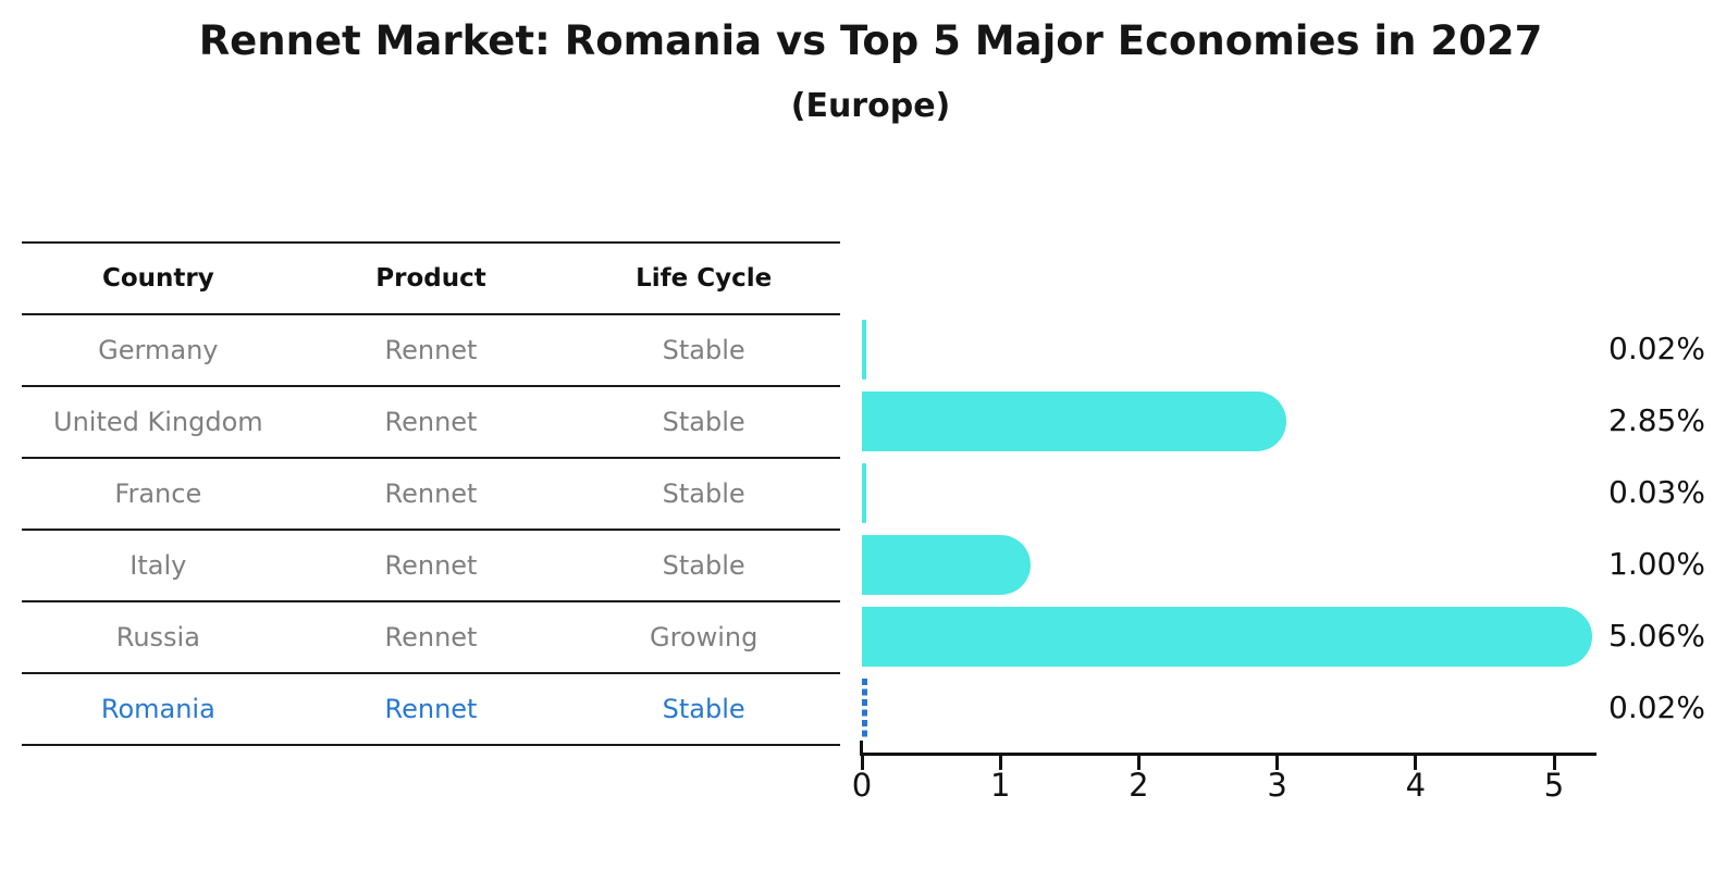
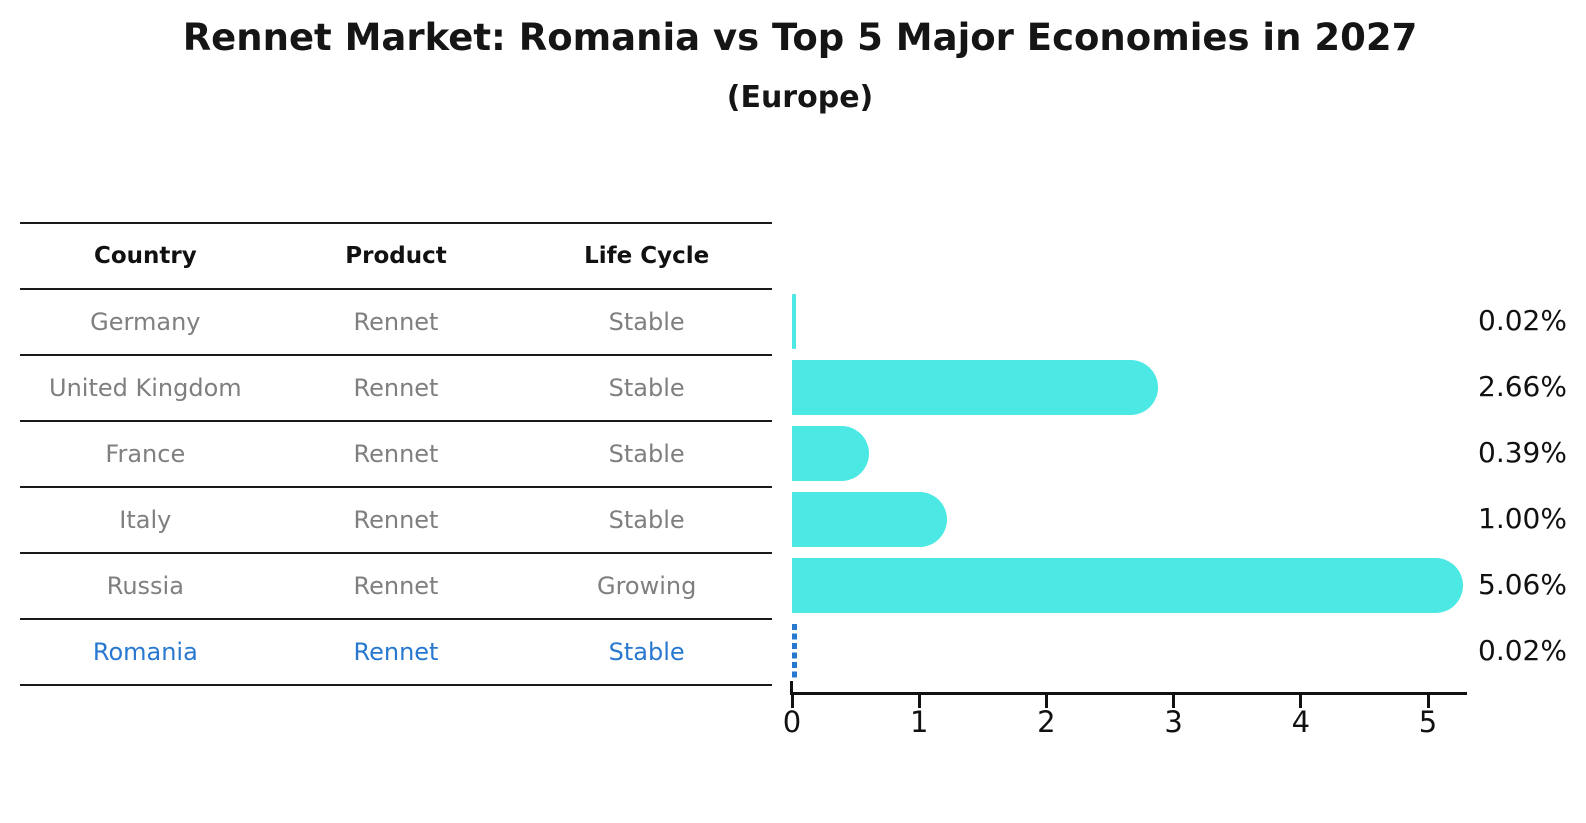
United Kingdom: 2.85% -> 2.66%
France: 0.03% -> 0.39%
